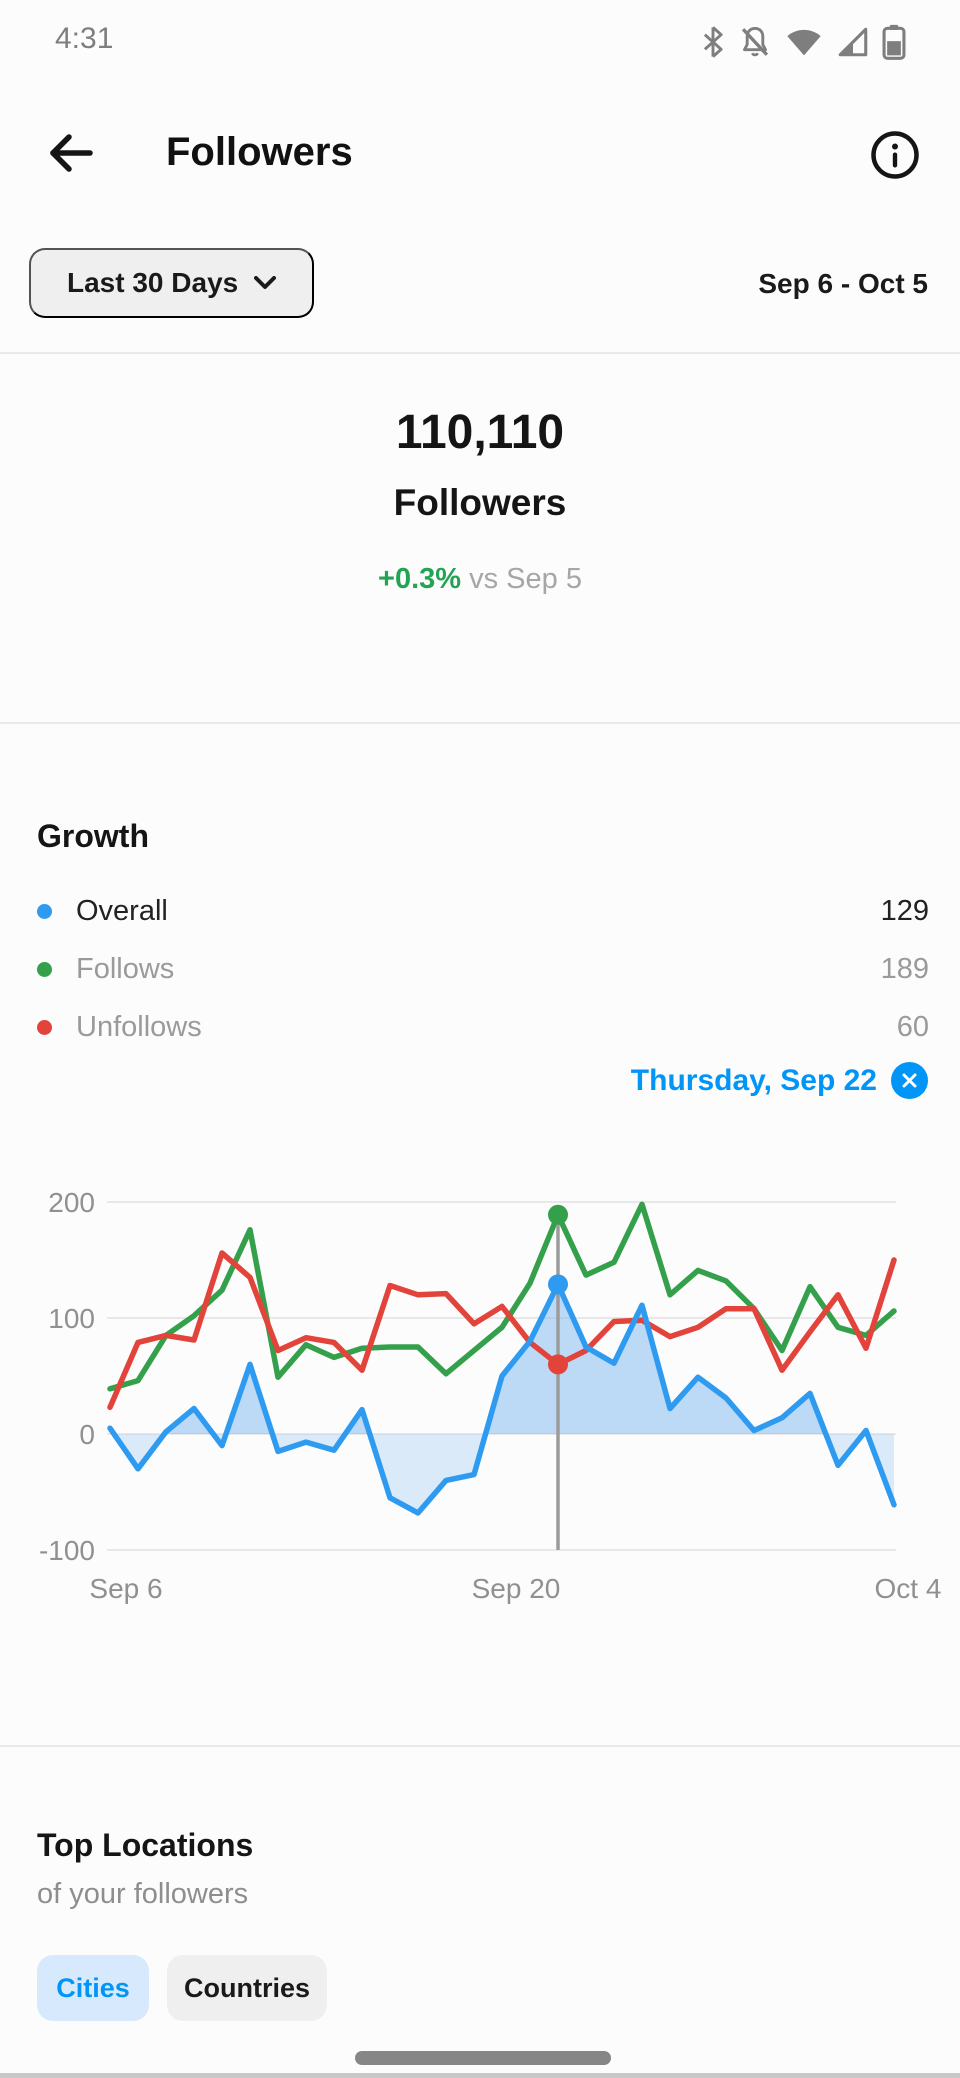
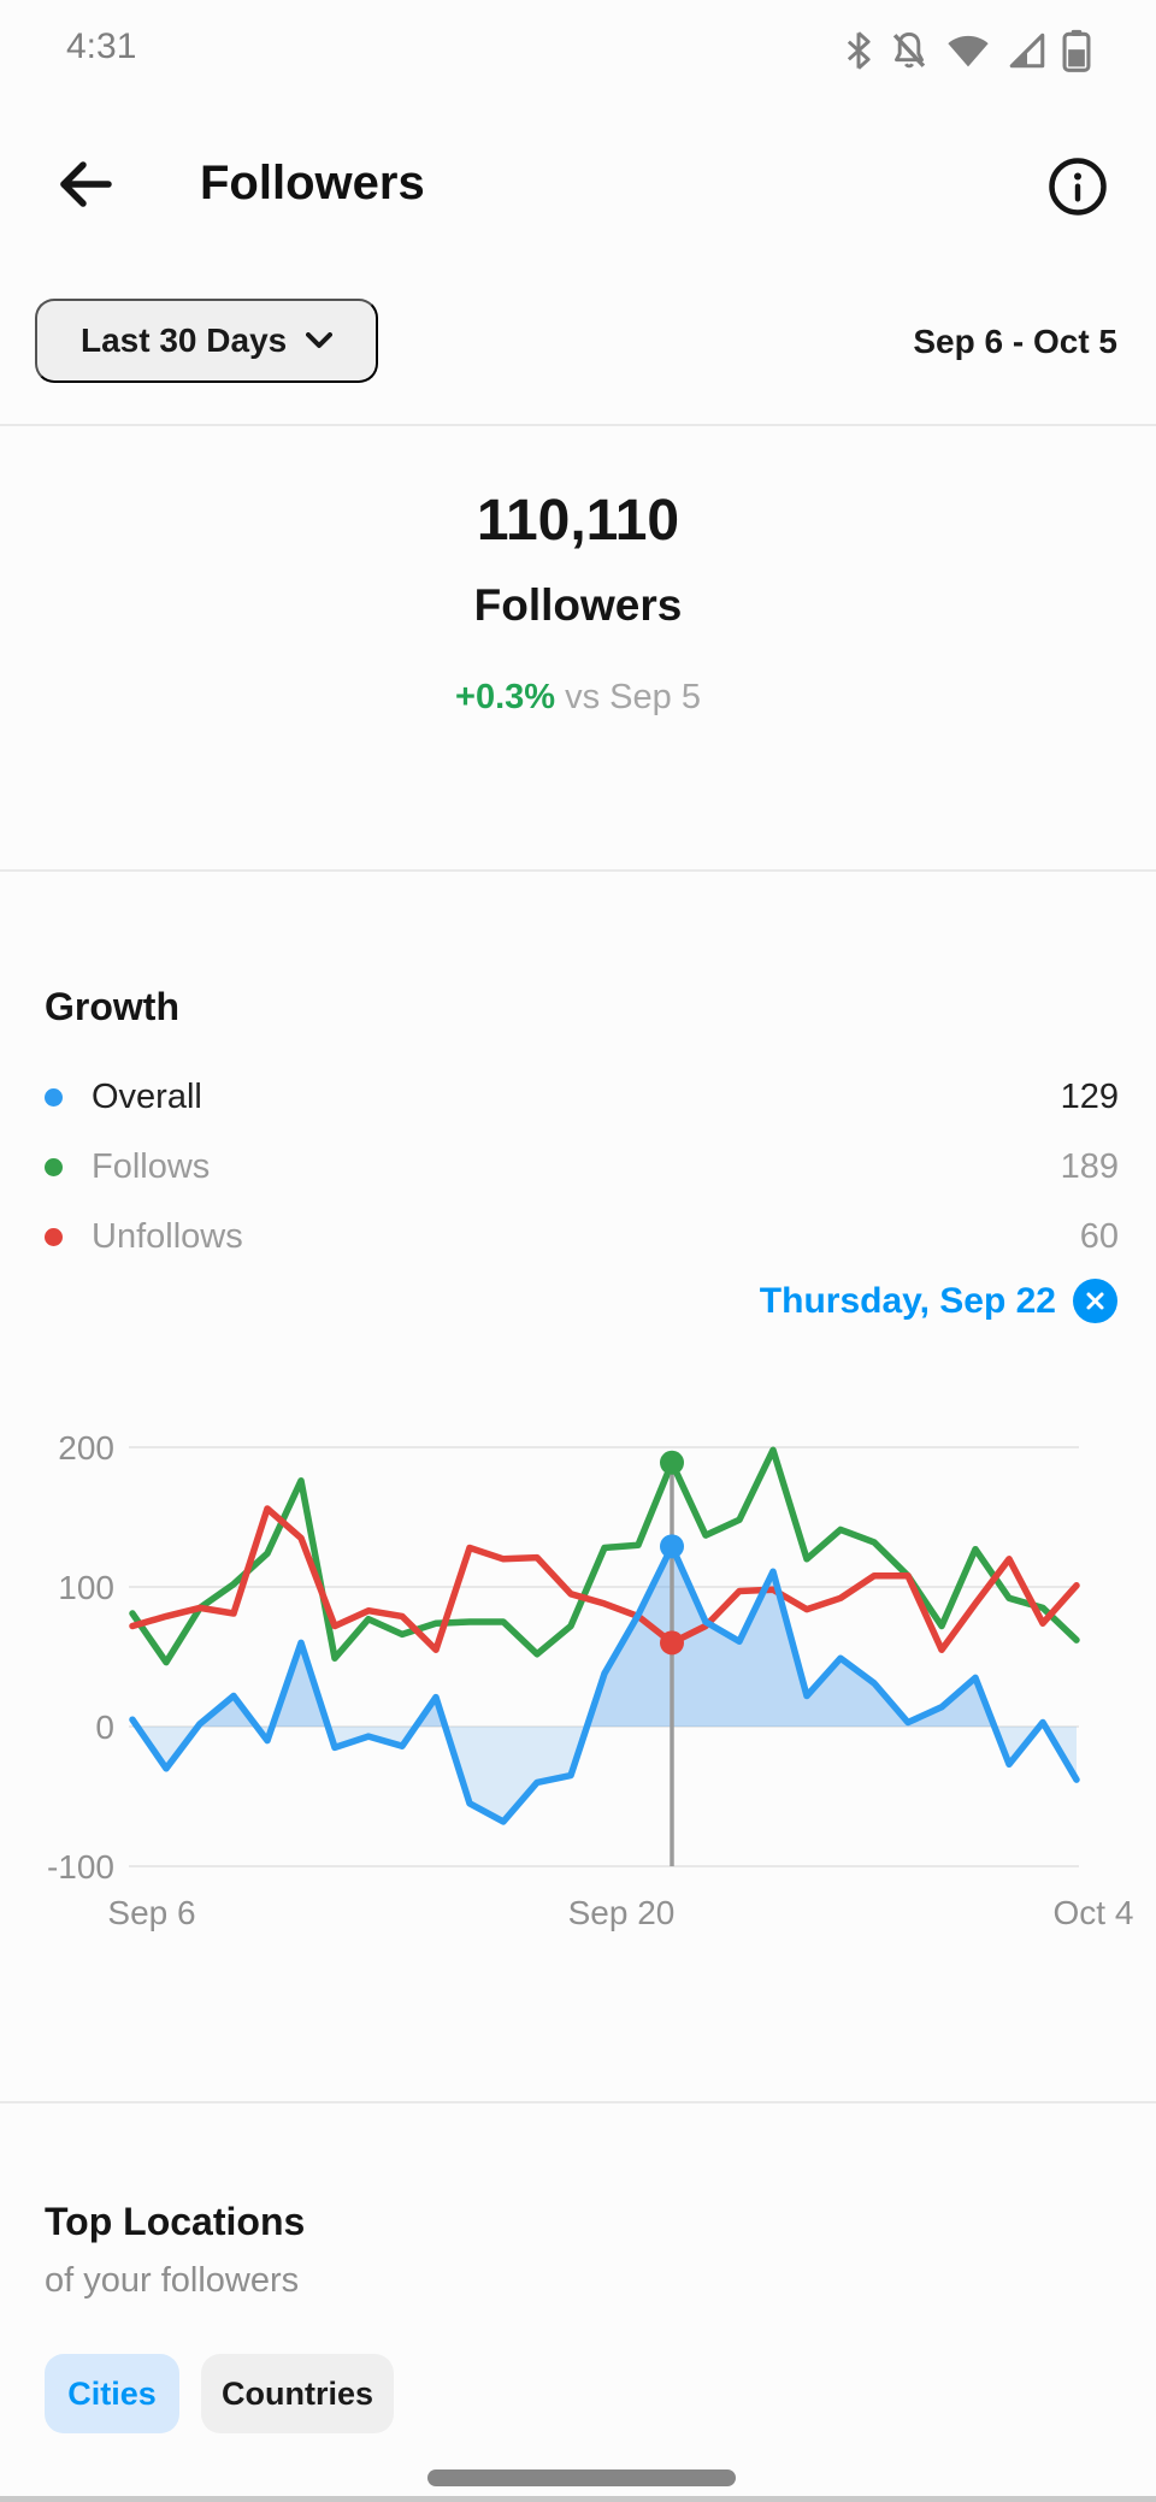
Follows/Sep 6: 39 -> 81
Unfollows/Sep 6: 23 -> 72
Follows/Sep 20: 92 -> 128
Unfollows/Sep 20: 110 -> 88
Overall/Sep 20: 50 -> 38
Follows/Oct 4: 106 -> 62
Unfollows/Oct 4: 150 -> 101
Overall/Oct 4: -61 -> -38
